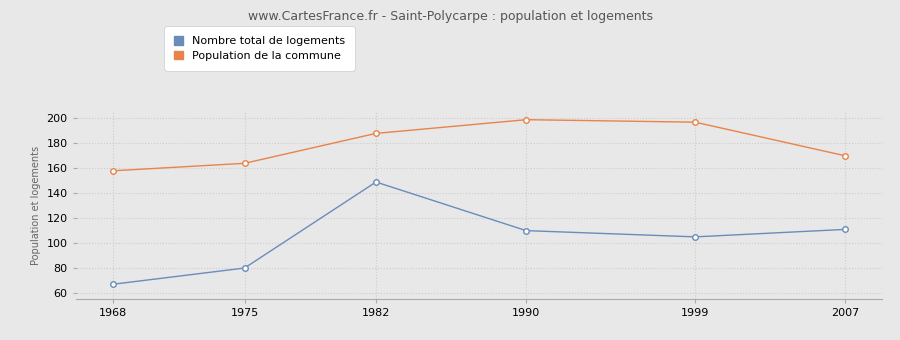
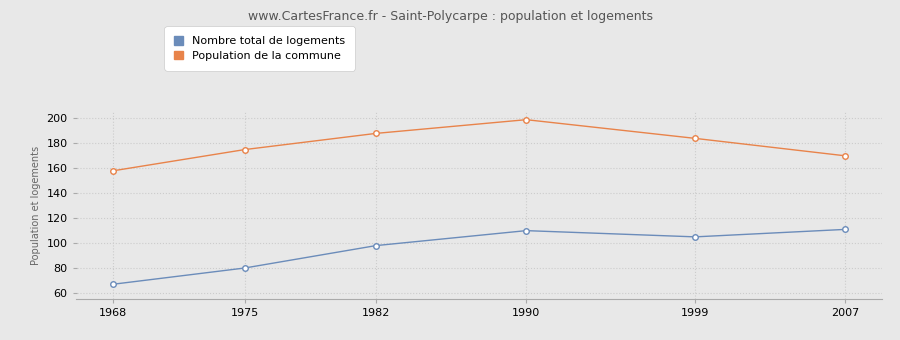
Population de la commune/1975: 164 -> 175
Nombre total de logements/1982: 149 -> 98
Population de la commune/1999: 197 -> 184
